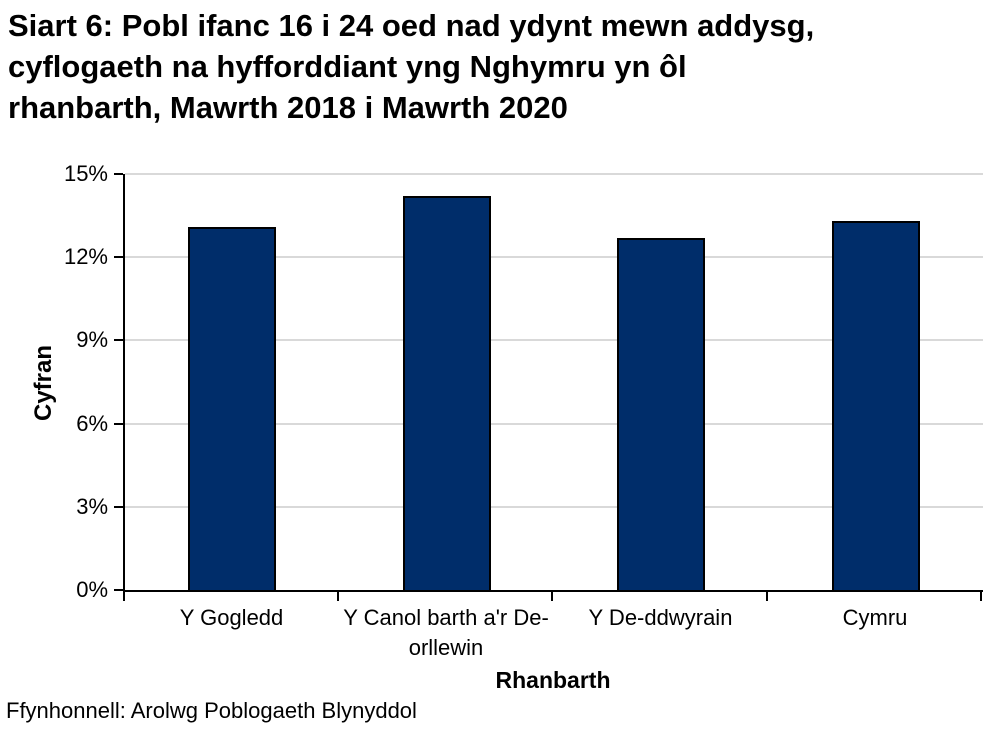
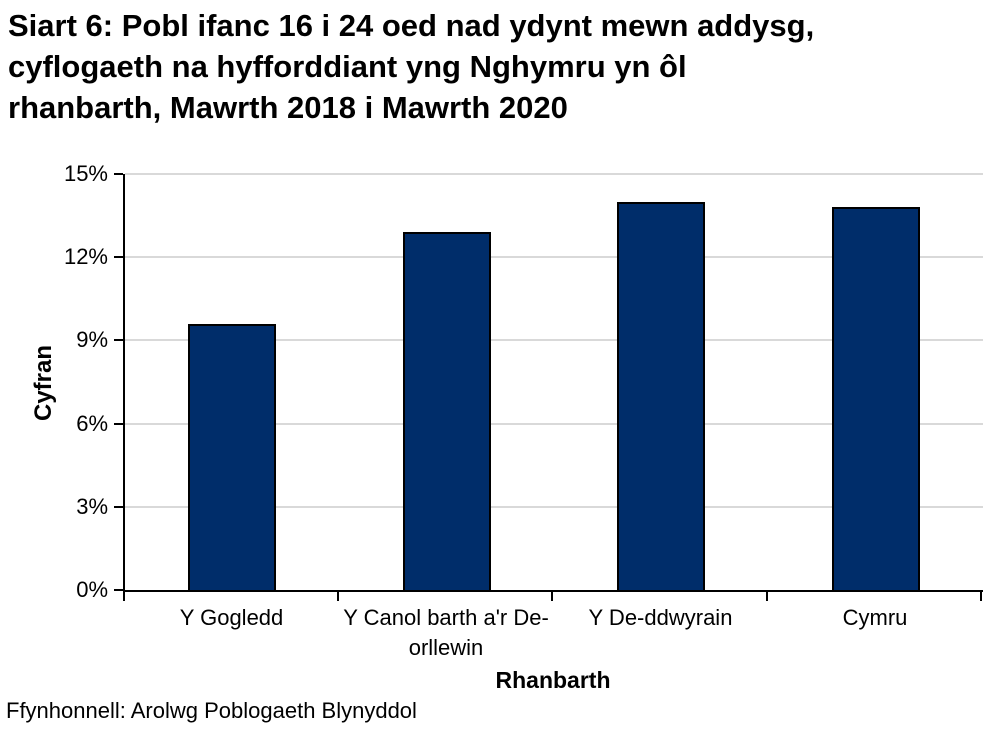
Y Gogledd: 13.1% -> 9.6%
Y Canol barth a'r De-orllewin: 14.2% -> 12.9%
Y De-ddwyrain: 12.7% -> 14.0%
Cymru: 13.3% -> 13.8%
